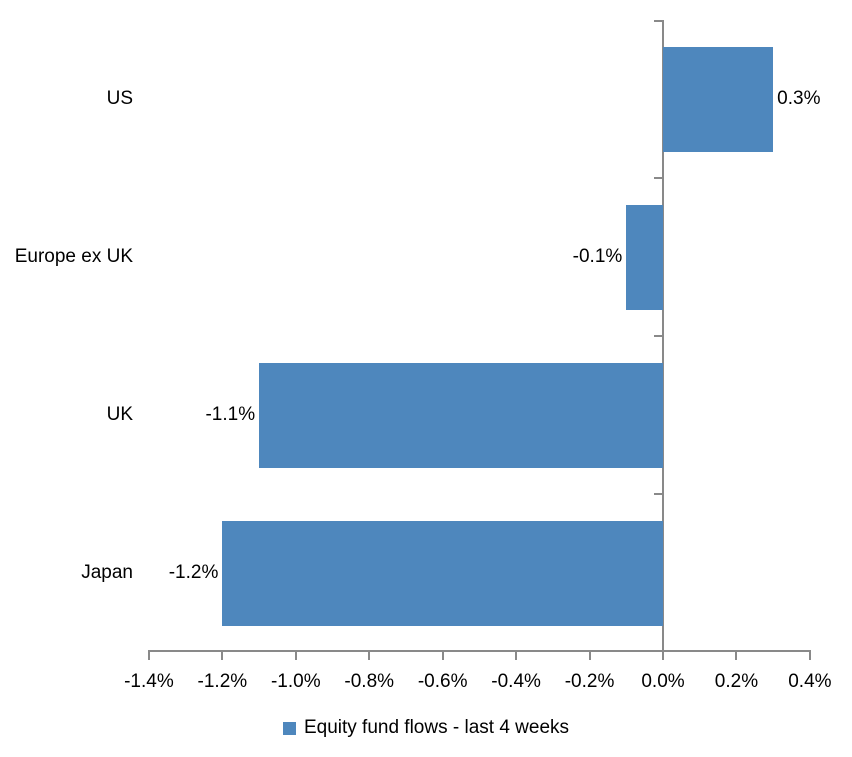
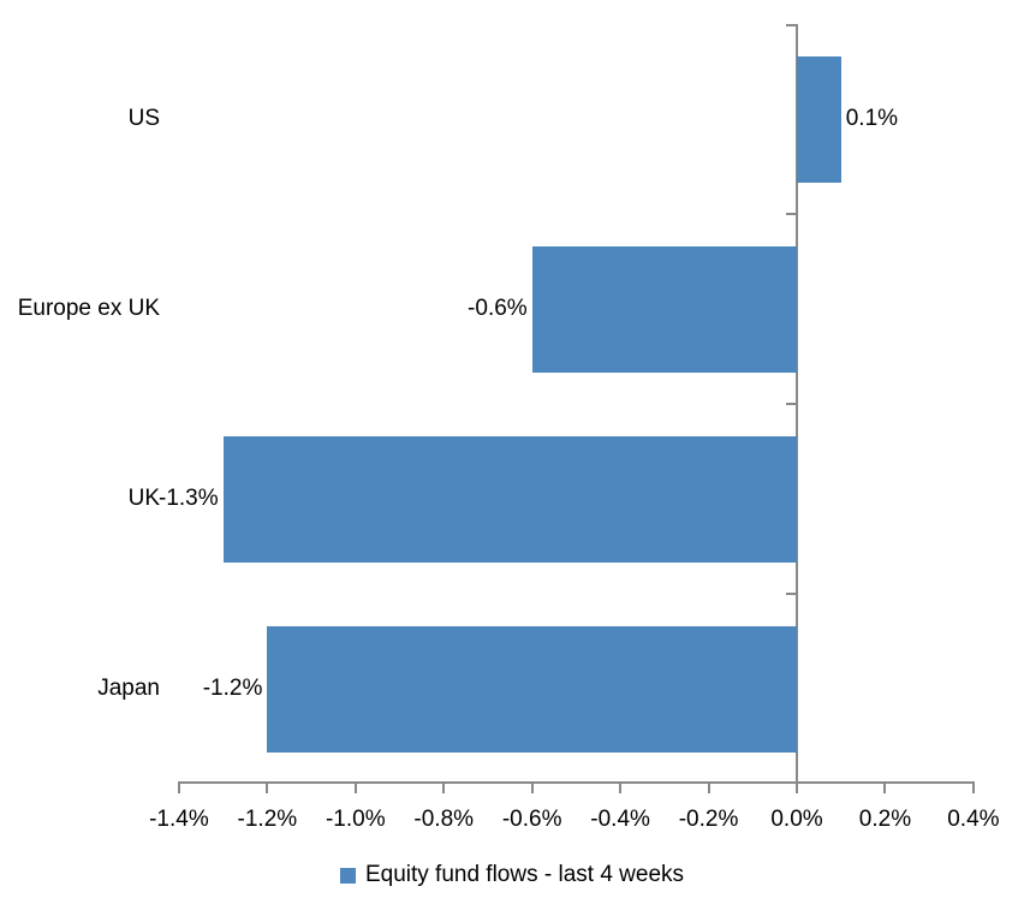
US: 0.3% -> 0.1%
Europe ex UK: -0.1% -> -0.6%
UK: -1.1% -> -1.3%
